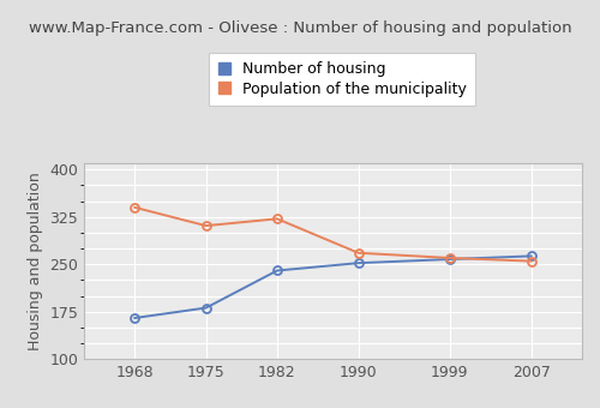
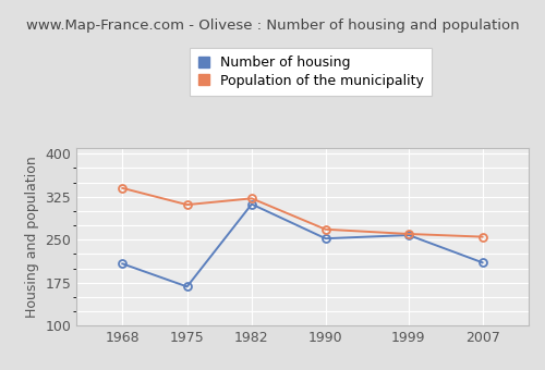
Number of housing/1968: 165 -> 208
Number of housing/1975: 181 -> 168
Number of housing/1982: 240 -> 312
Number of housing/2007: 263 -> 210
